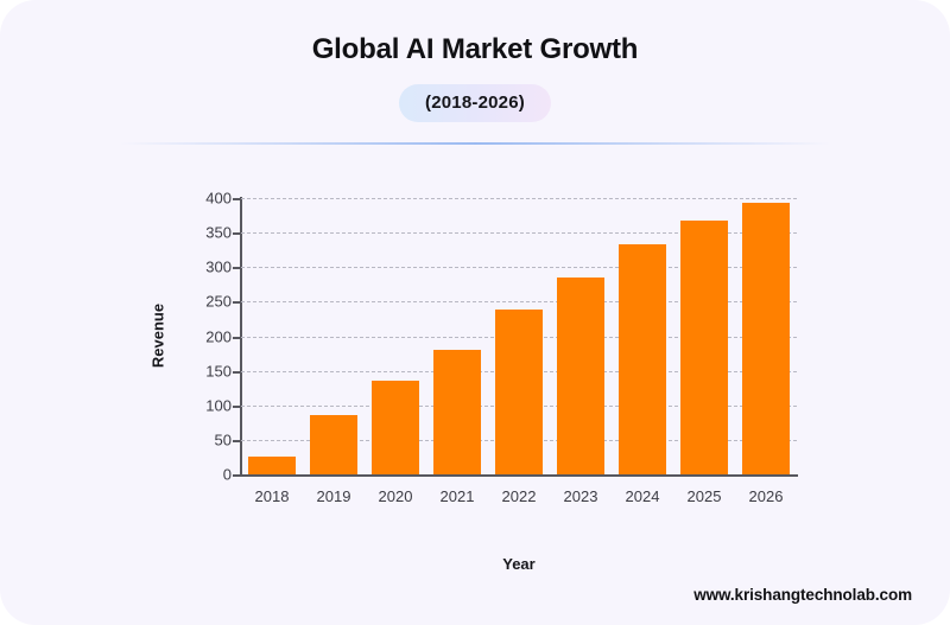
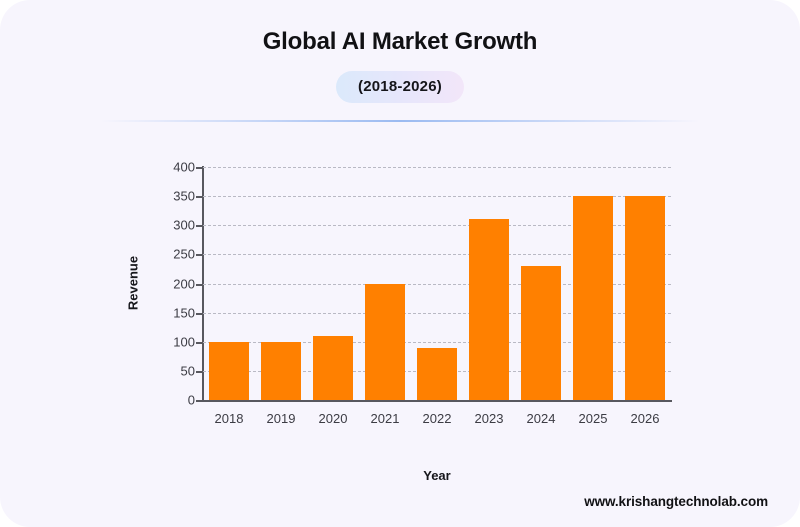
2018: 20 -> 100
2019: 90 -> 100
2020: 140 -> 110
2021: 180 -> 200
2022: 240 -> 90
2023: 280 -> 310
2024: 330 -> 230
2025: 370 -> 350
2026: 390 -> 350
